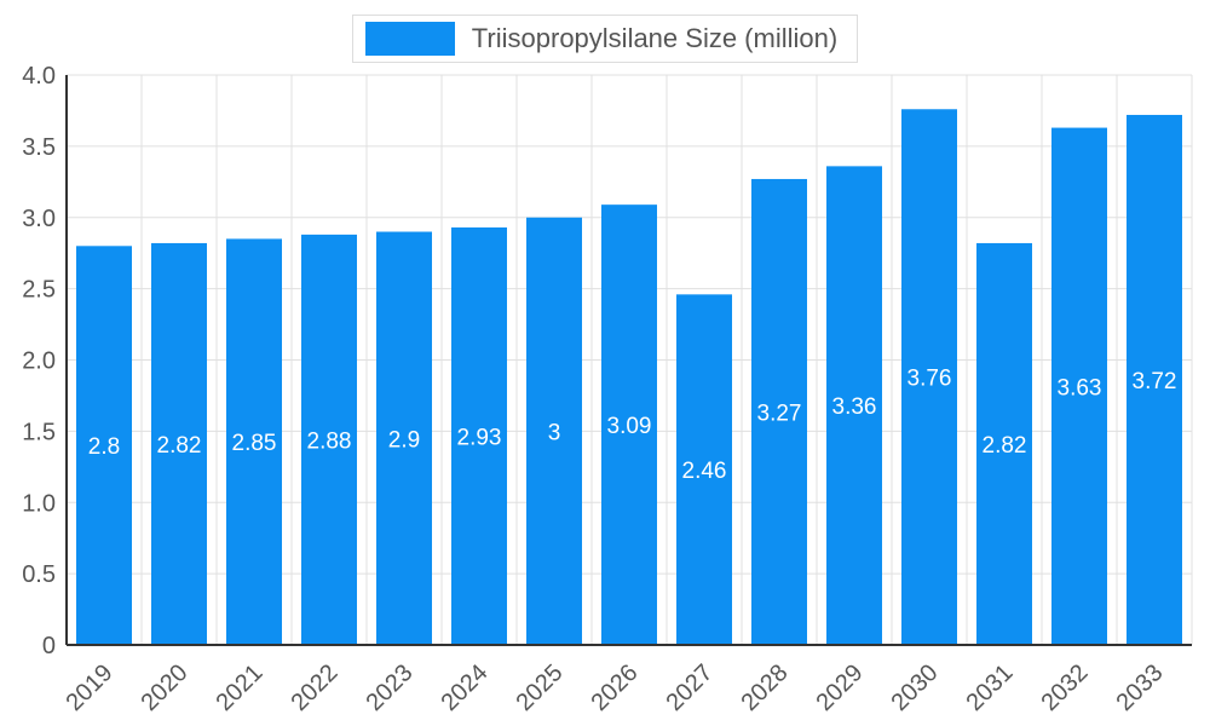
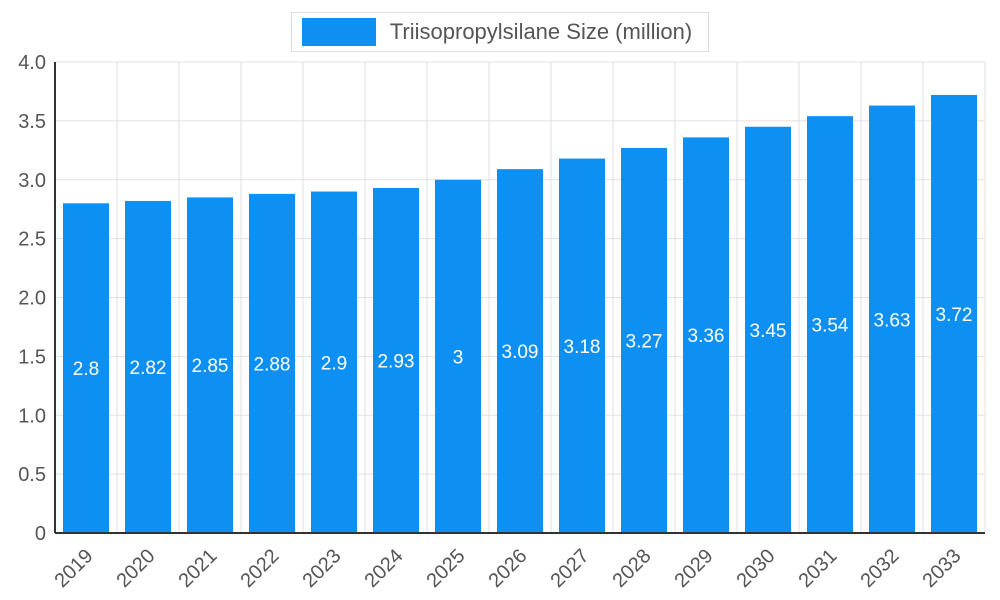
2027: 2.46 -> 3.18
2030: 3.76 -> 3.45
2031: 2.82 -> 3.54
